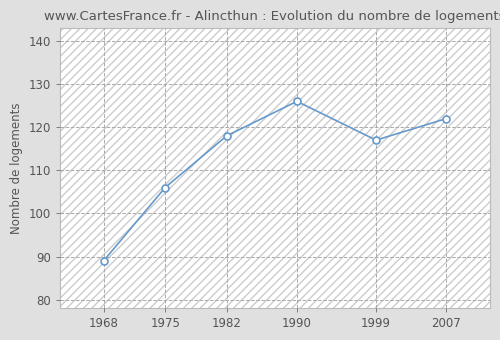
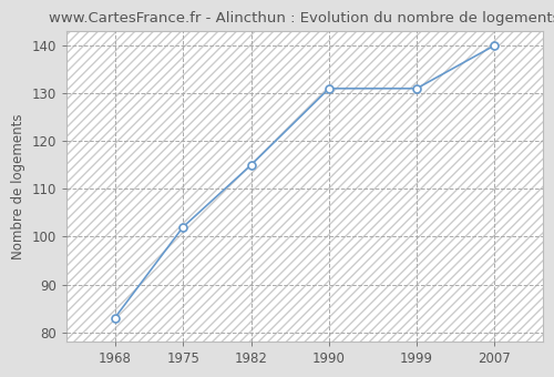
1968: 89 -> 83
1975: 106 -> 102
1982: 118 -> 115
1990: 126 -> 131
1999: 117 -> 131
2007: 122 -> 140
